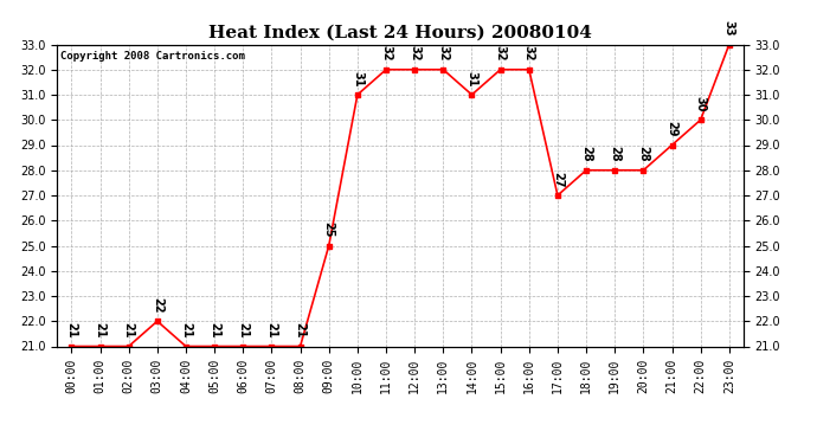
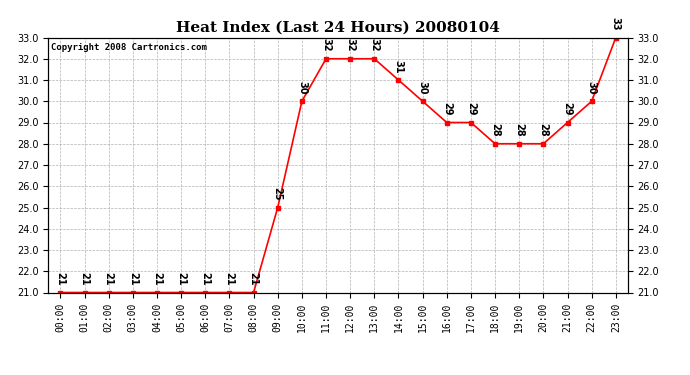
03:00: 22 -> 21
10:00: 31 -> 30
15:00: 32 -> 30
16:00: 32 -> 29
17:00: 27 -> 29
